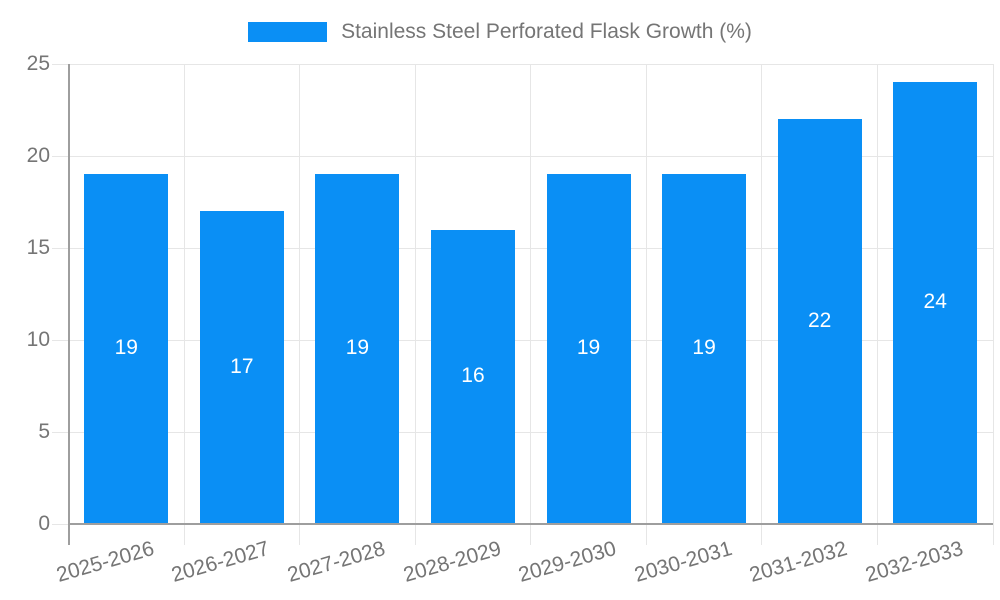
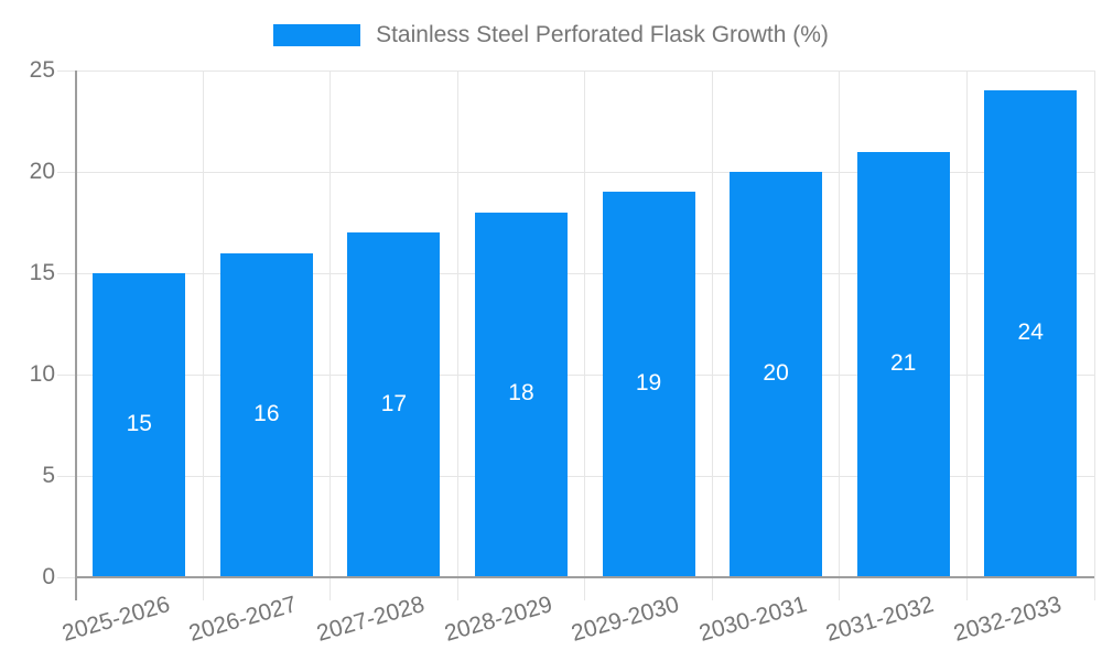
2025-2026: 19 -> 15
2026-2027: 17 -> 16
2027-2028: 19 -> 17
2028-2029: 16 -> 18
2030-2031: 19 -> 20
2031-2032: 22 -> 21
